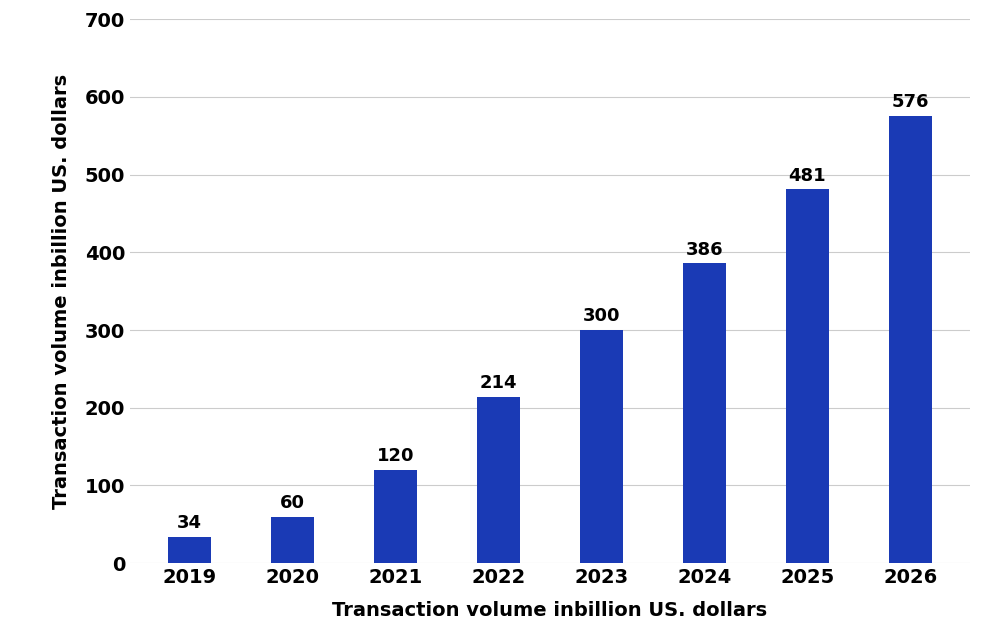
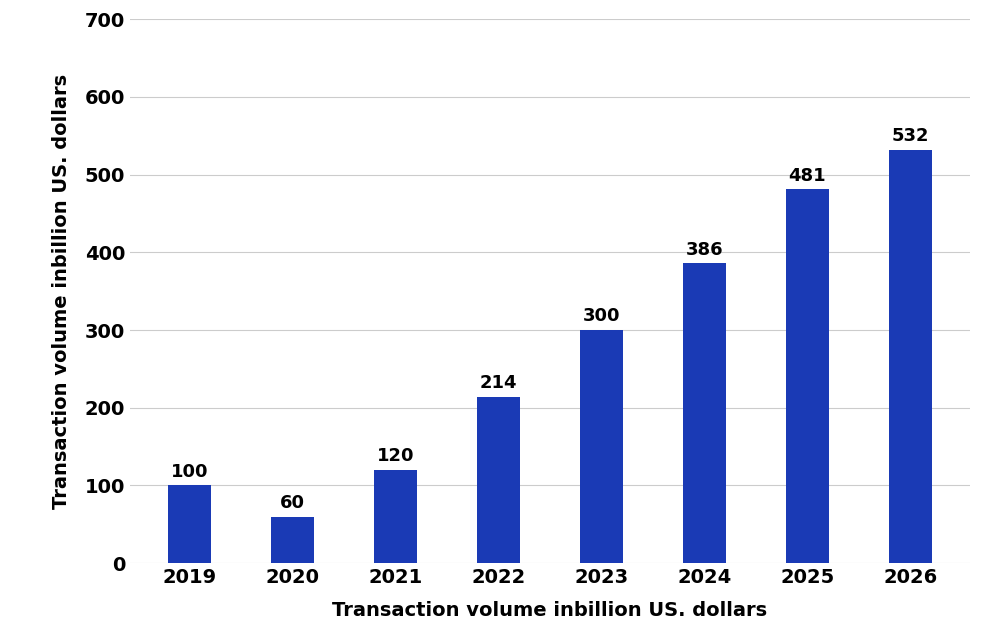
2019: 34 -> 100
2026: 576 -> 532
